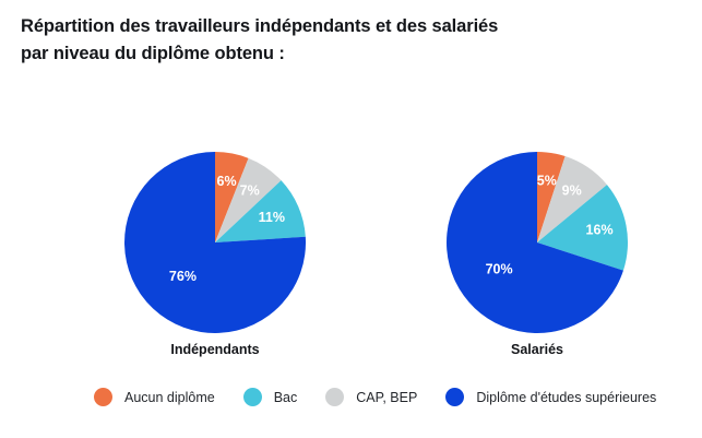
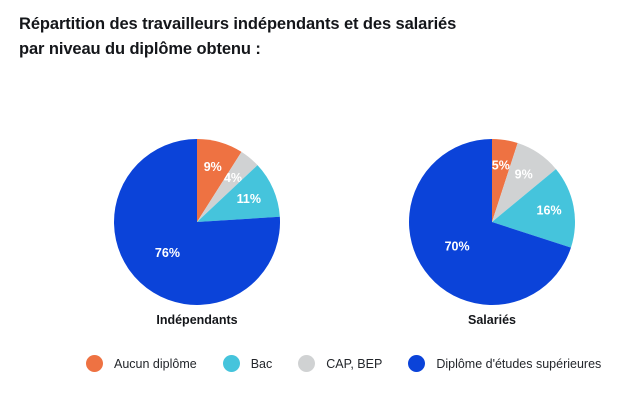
Indépendants/Aucun diplôme: 6% -> 9%
Indépendants/CAP, BEP: 7% -> 4%
